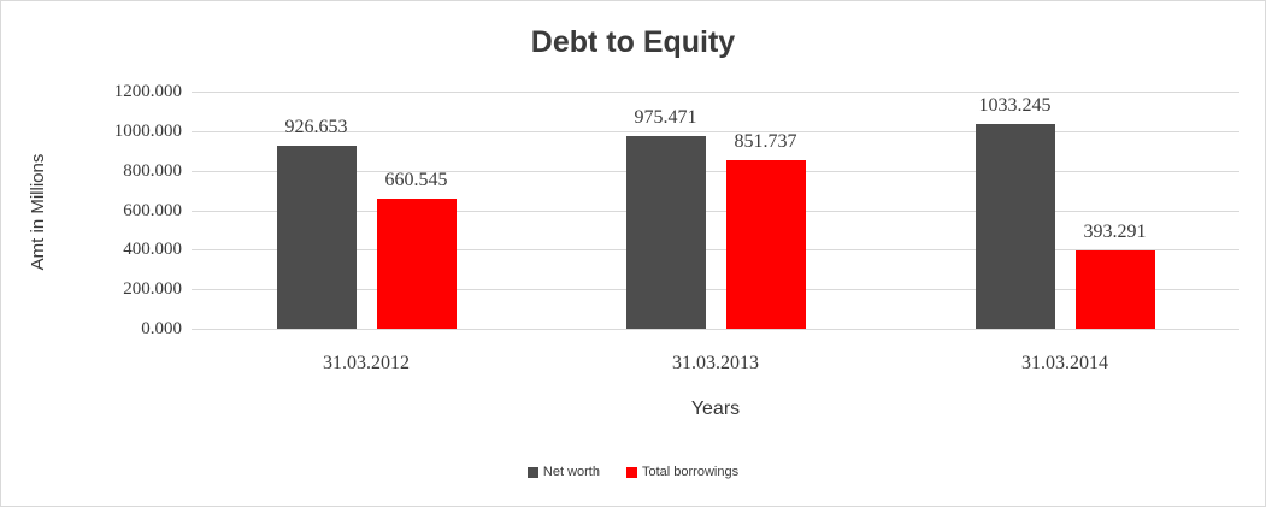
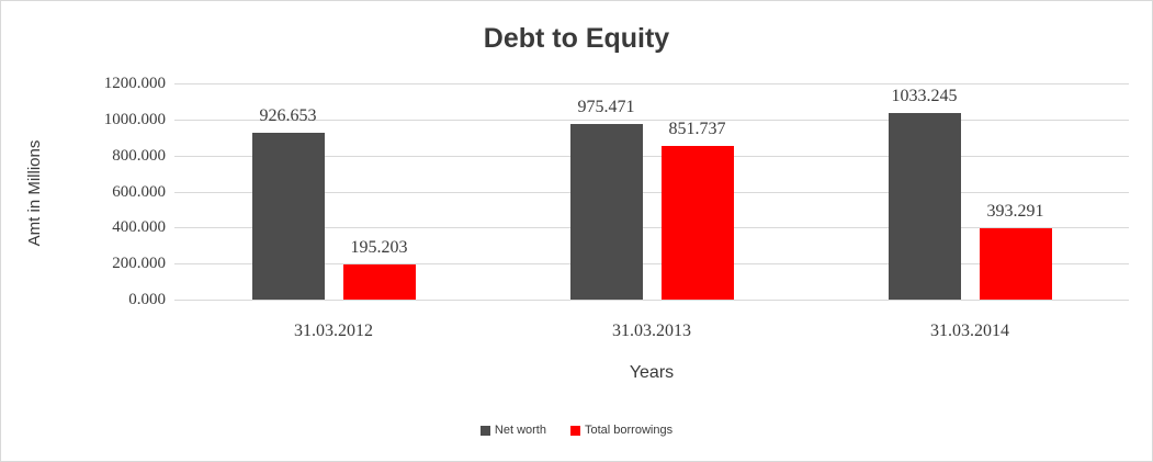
Total borrowings/31.03.2012: 660.545 -> 195.203
